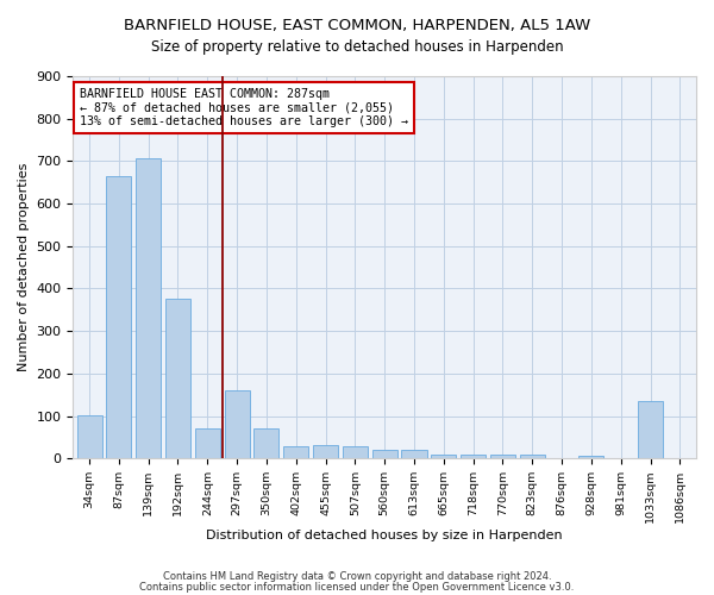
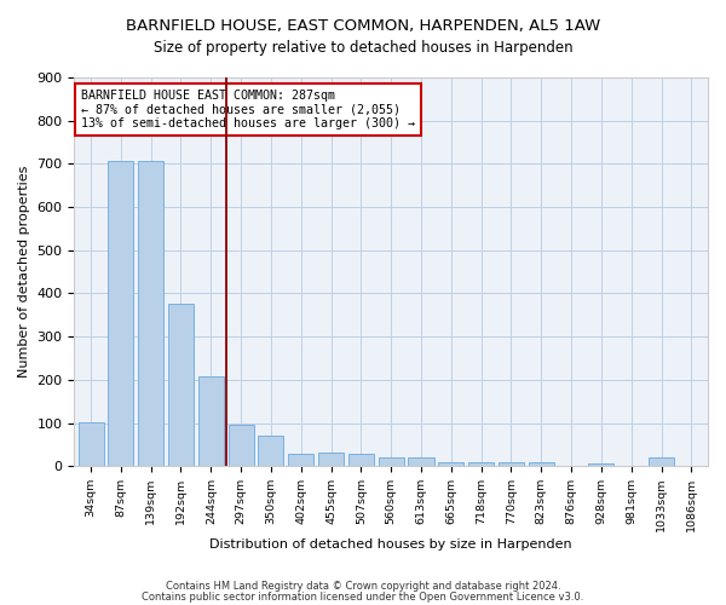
87sqm: 665 -> 707
244sqm: 70 -> 207
297sqm: 160 -> 95
1033sqm: 135 -> 20
